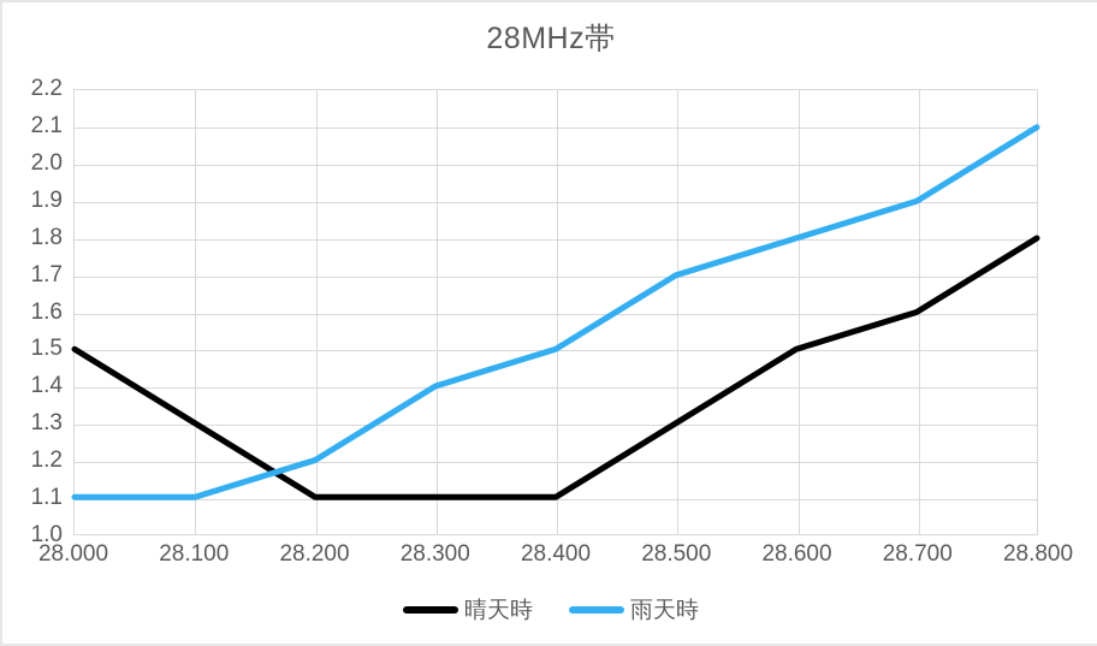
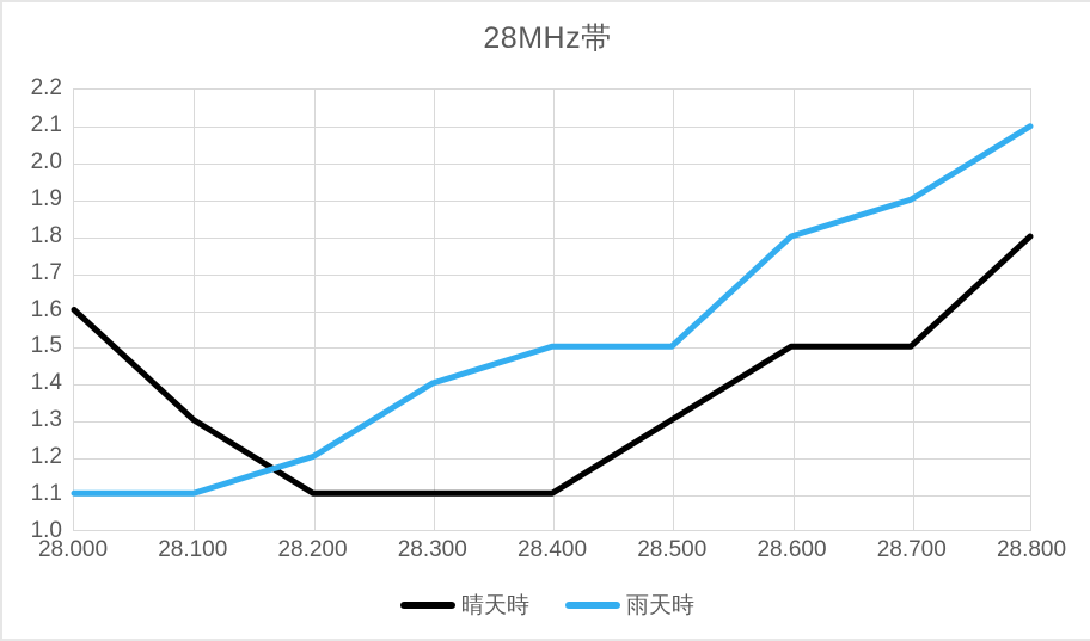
晴天時/28.000: 1.5 -> 1.6
雨天時/28.500: 1.7 -> 1.5
晴天時/28.700: 1.6 -> 1.5
